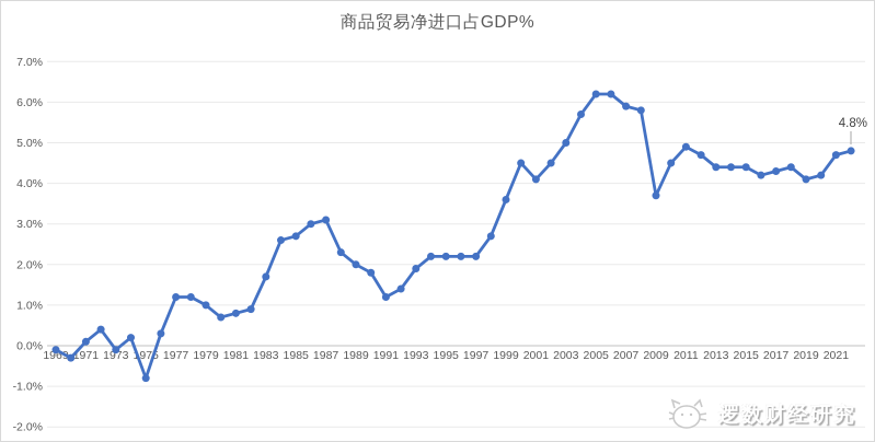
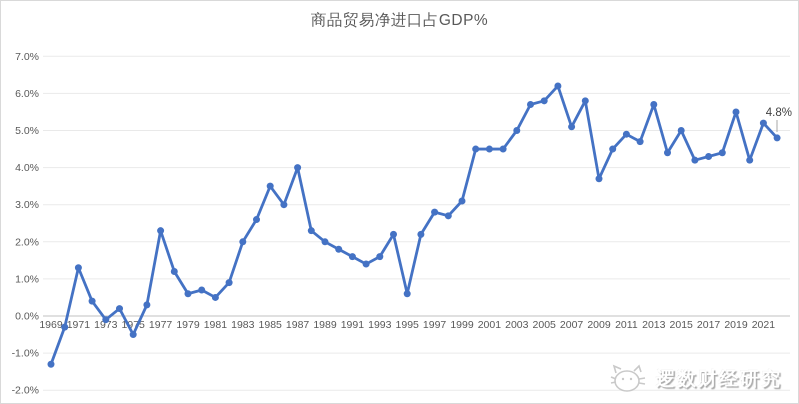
1969: -0.1% -> -1.3%
1971: 0.1% -> 1.3%
1975: -0.8% -> -0.5%
1977: 1.2% -> 2.3%
1979: 1.0% -> 0.6%
1981: 0.8% -> 0.5%
1983: 1.7% -> 2.0%
1985: 2.7% -> 3.5%
1987: 3.1% -> 4.0%
1991: 1.2% -> 1.6%
1993: 1.9% -> 1.6%
1995: 2.2% -> 0.6%
1997: 2.2% -> 2.8%
1999: 3.6% -> 3.1%
2001: 4.1% -> 4.5%
2005: 6.2% -> 5.8%
2007: 5.9% -> 5.1%
2013: 4.4% -> 5.7%
2015: 4.4% -> 5.0%
2019: 4.1% -> 5.5%
2021: 4.7% -> 5.2%
